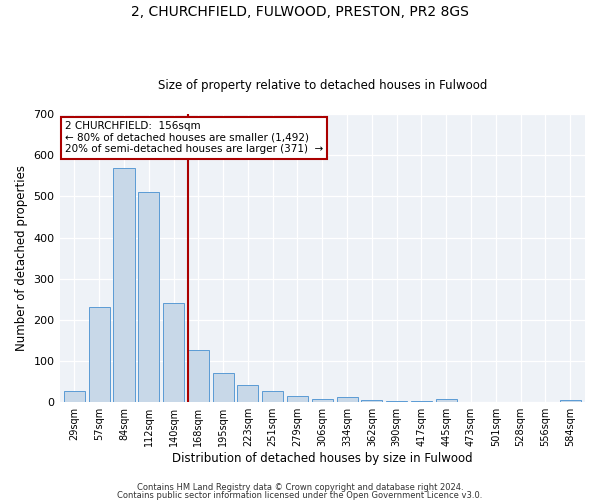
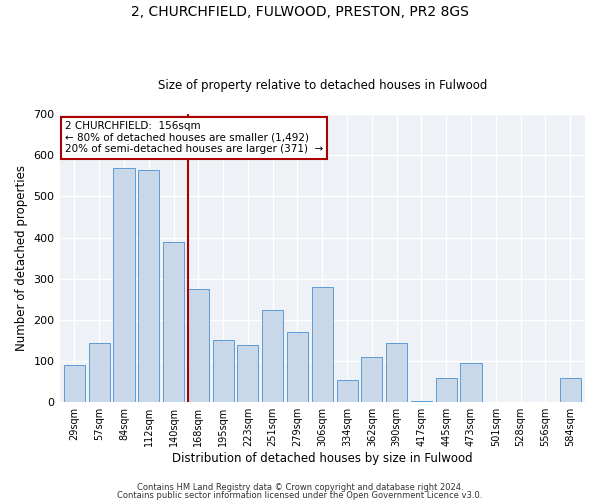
29sqm: 28 -> 90
57sqm: 232 -> 145
112sqm: 510 -> 565
140sqm: 242 -> 390
168sqm: 126 -> 275
195sqm: 70 -> 150
223sqm: 42 -> 140
251sqm: 28 -> 225
279sqm: 14 -> 170
306sqm: 8 -> 280
334sqm: 12 -> 55
362sqm: 5 -> 110
390sqm: 3 -> 145
445sqm: 8 -> 60
473sqm: 1 -> 95
584sqm: 5 -> 60
